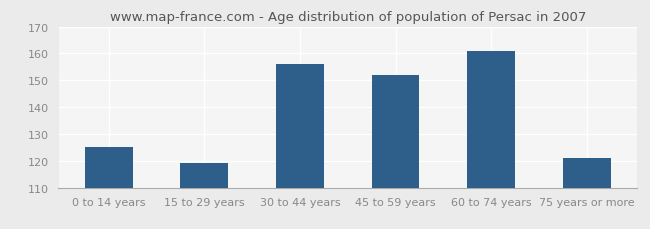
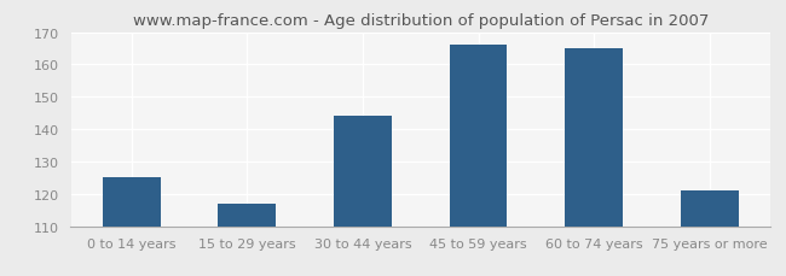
15 to 29 years: 119 -> 117
30 to 44 years: 156 -> 144
45 to 59 years: 152 -> 166
60 to 74 years: 161 -> 165
